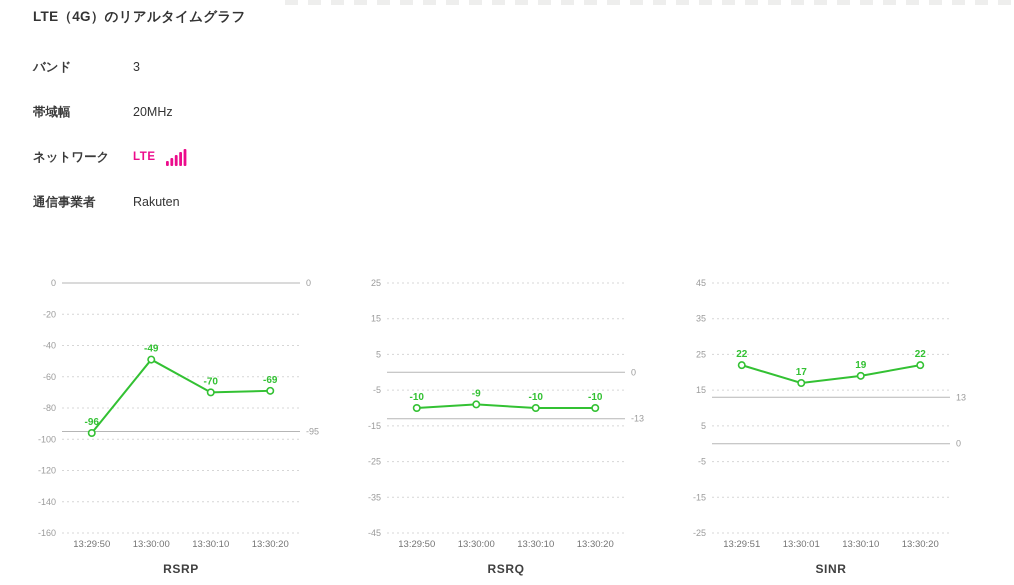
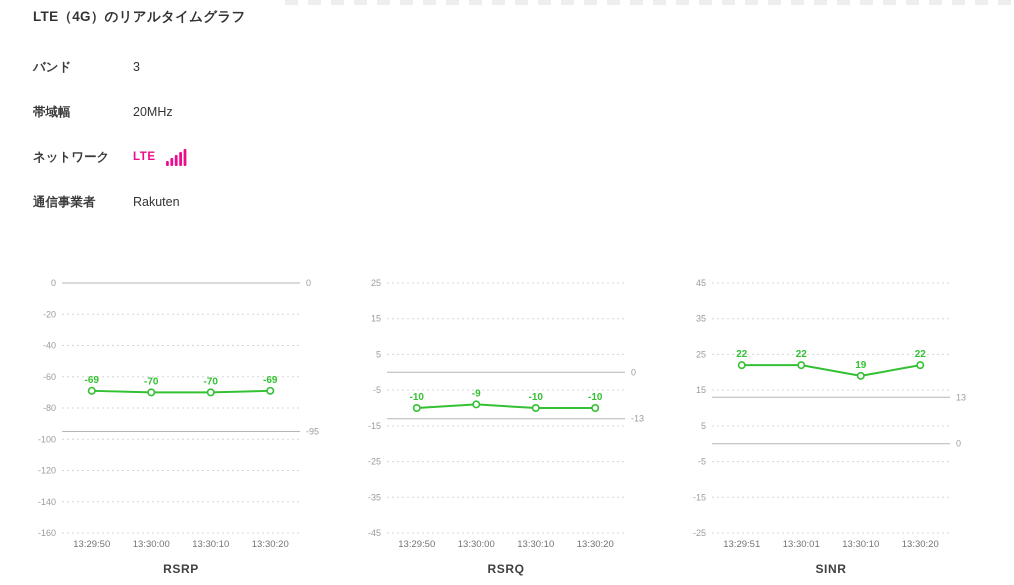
RSRP/13:29:50: -96 -> -69
RSRP/13:30:00: -49 -> -70
SINR/13:30:01: 17 -> 22
